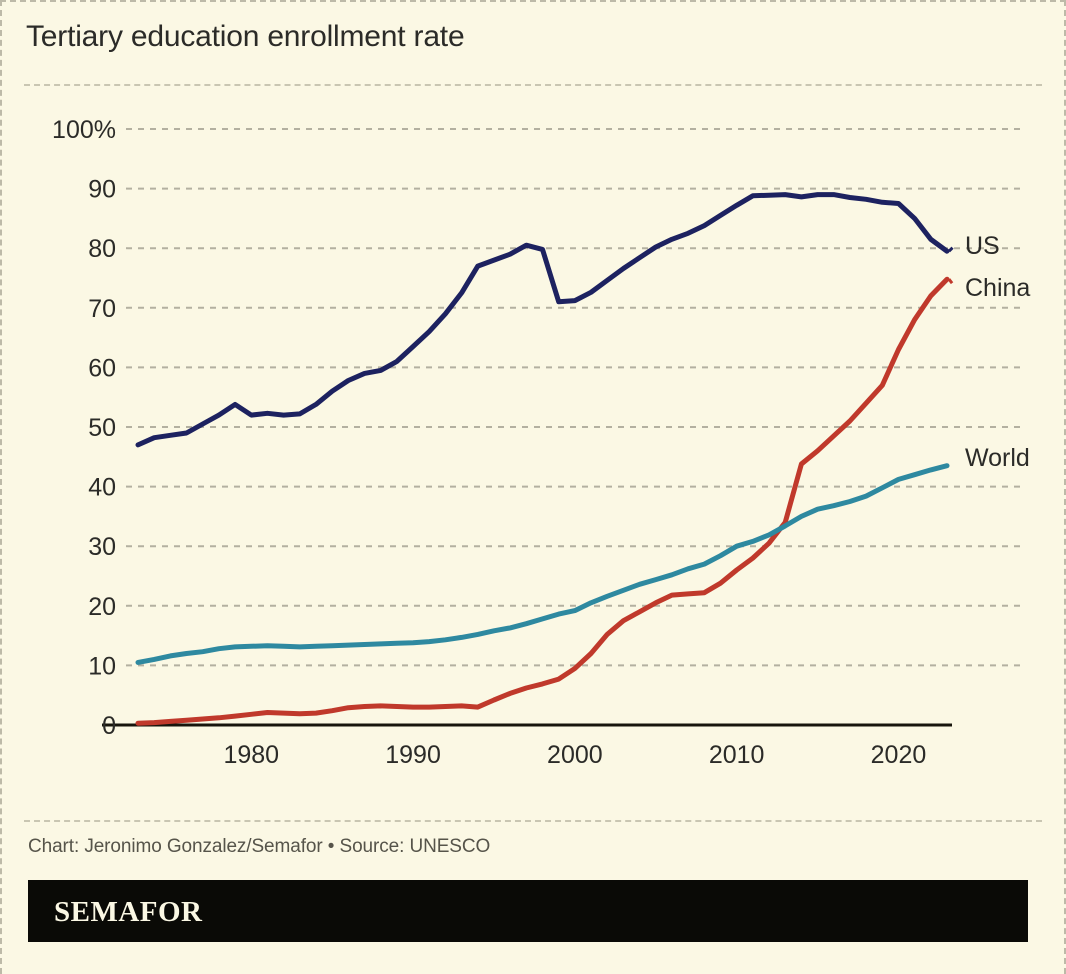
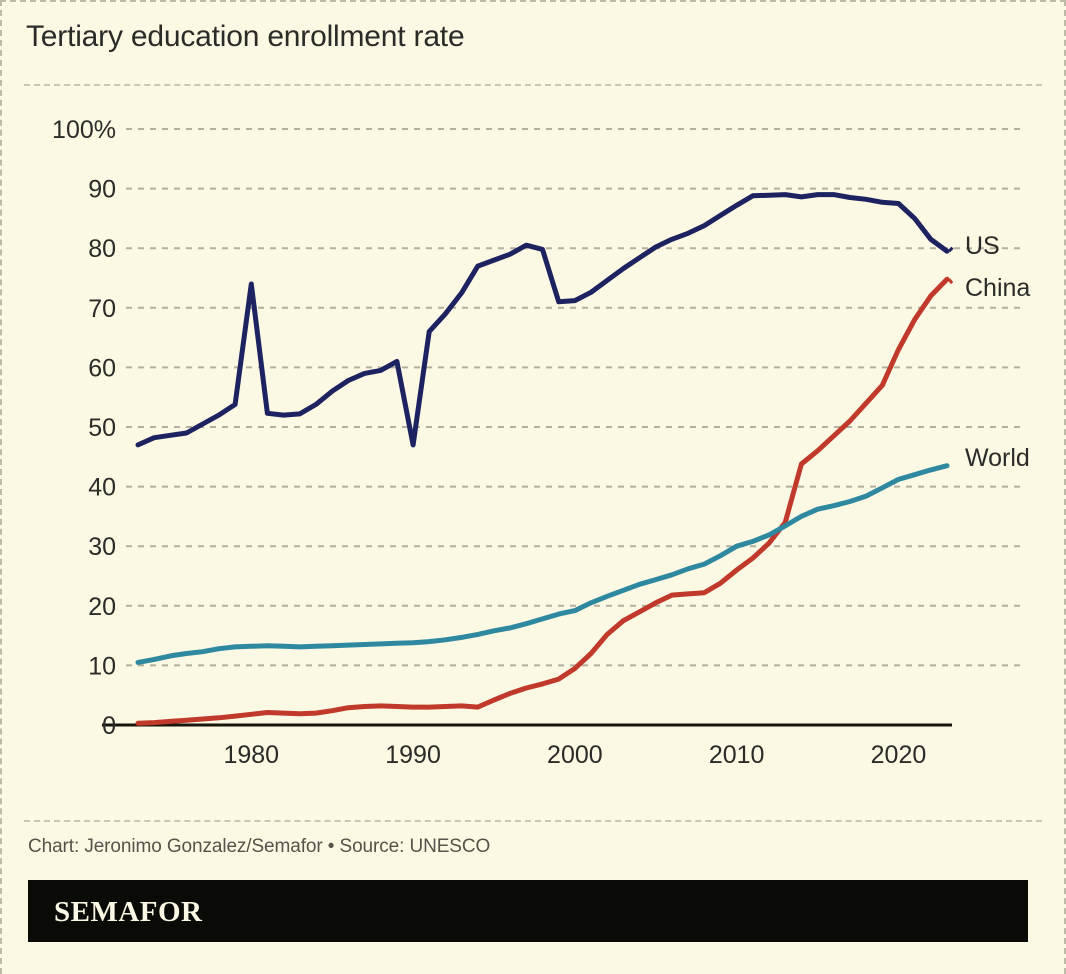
US/1980: 52% -> 74%
US/1990: 64% -> 47%
